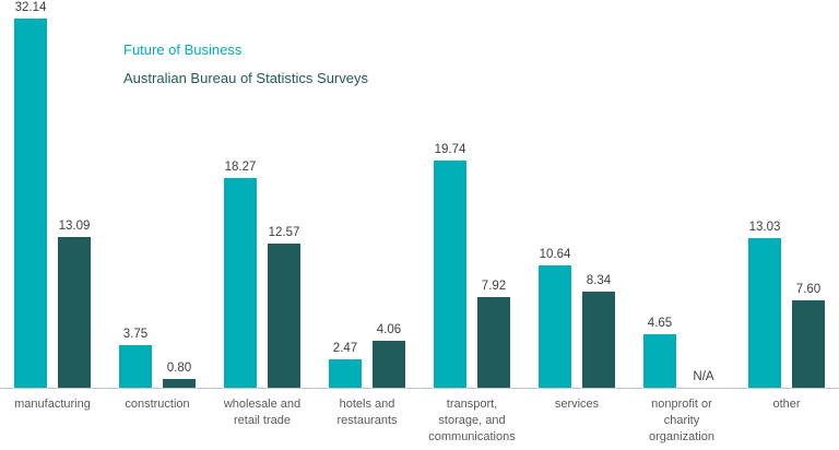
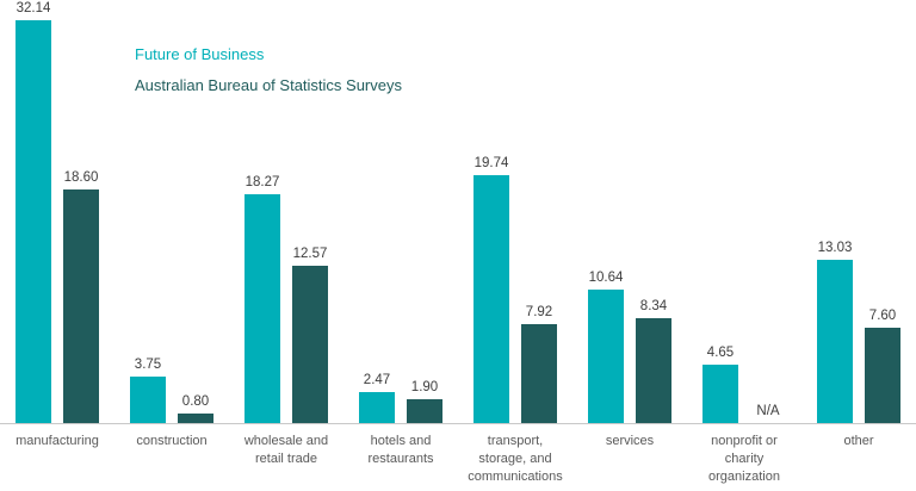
Australian Bureau of Statistics Surveys/manufacturing: 13.09 -> 18.60
Australian Bureau of Statistics Surveys/hotels and restaurants: 4.06 -> 1.90
